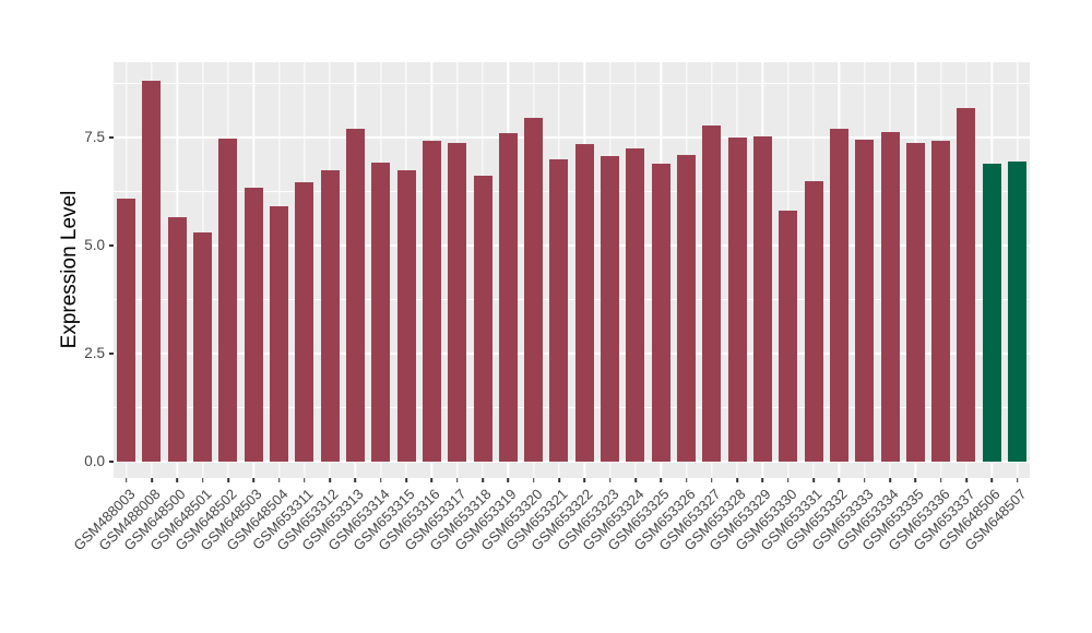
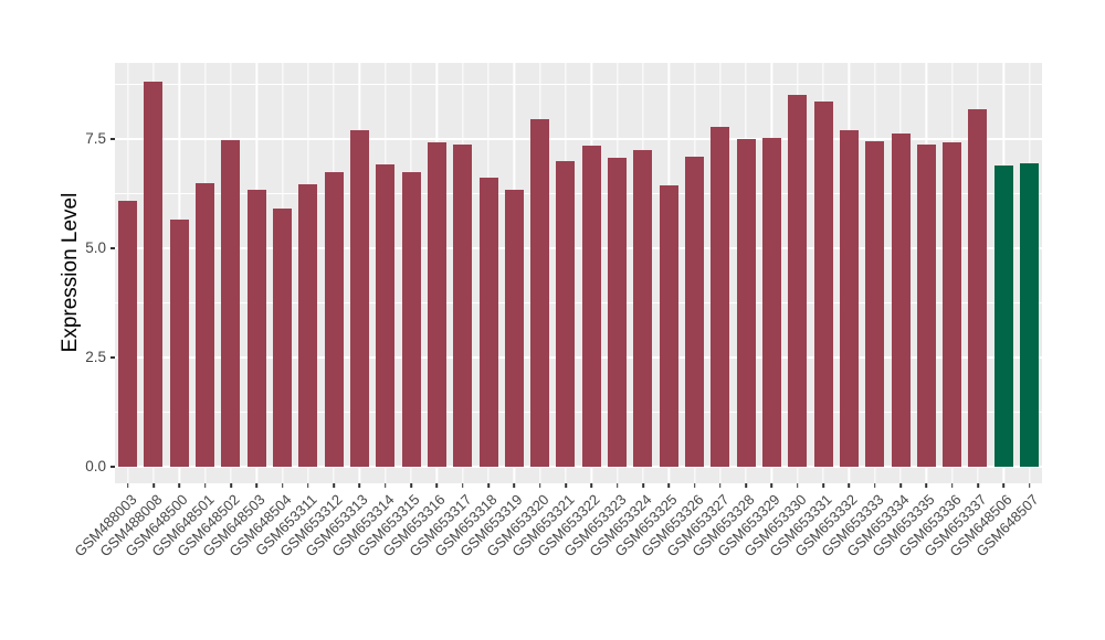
GSM648501: 5.3 -> 6.5
GSM653319: 7.6 -> 6.3
GSM653325: 6.9 -> 6.5
GSM653330: 5.8 -> 8.5
GSM653331: 6.5 -> 8.3
